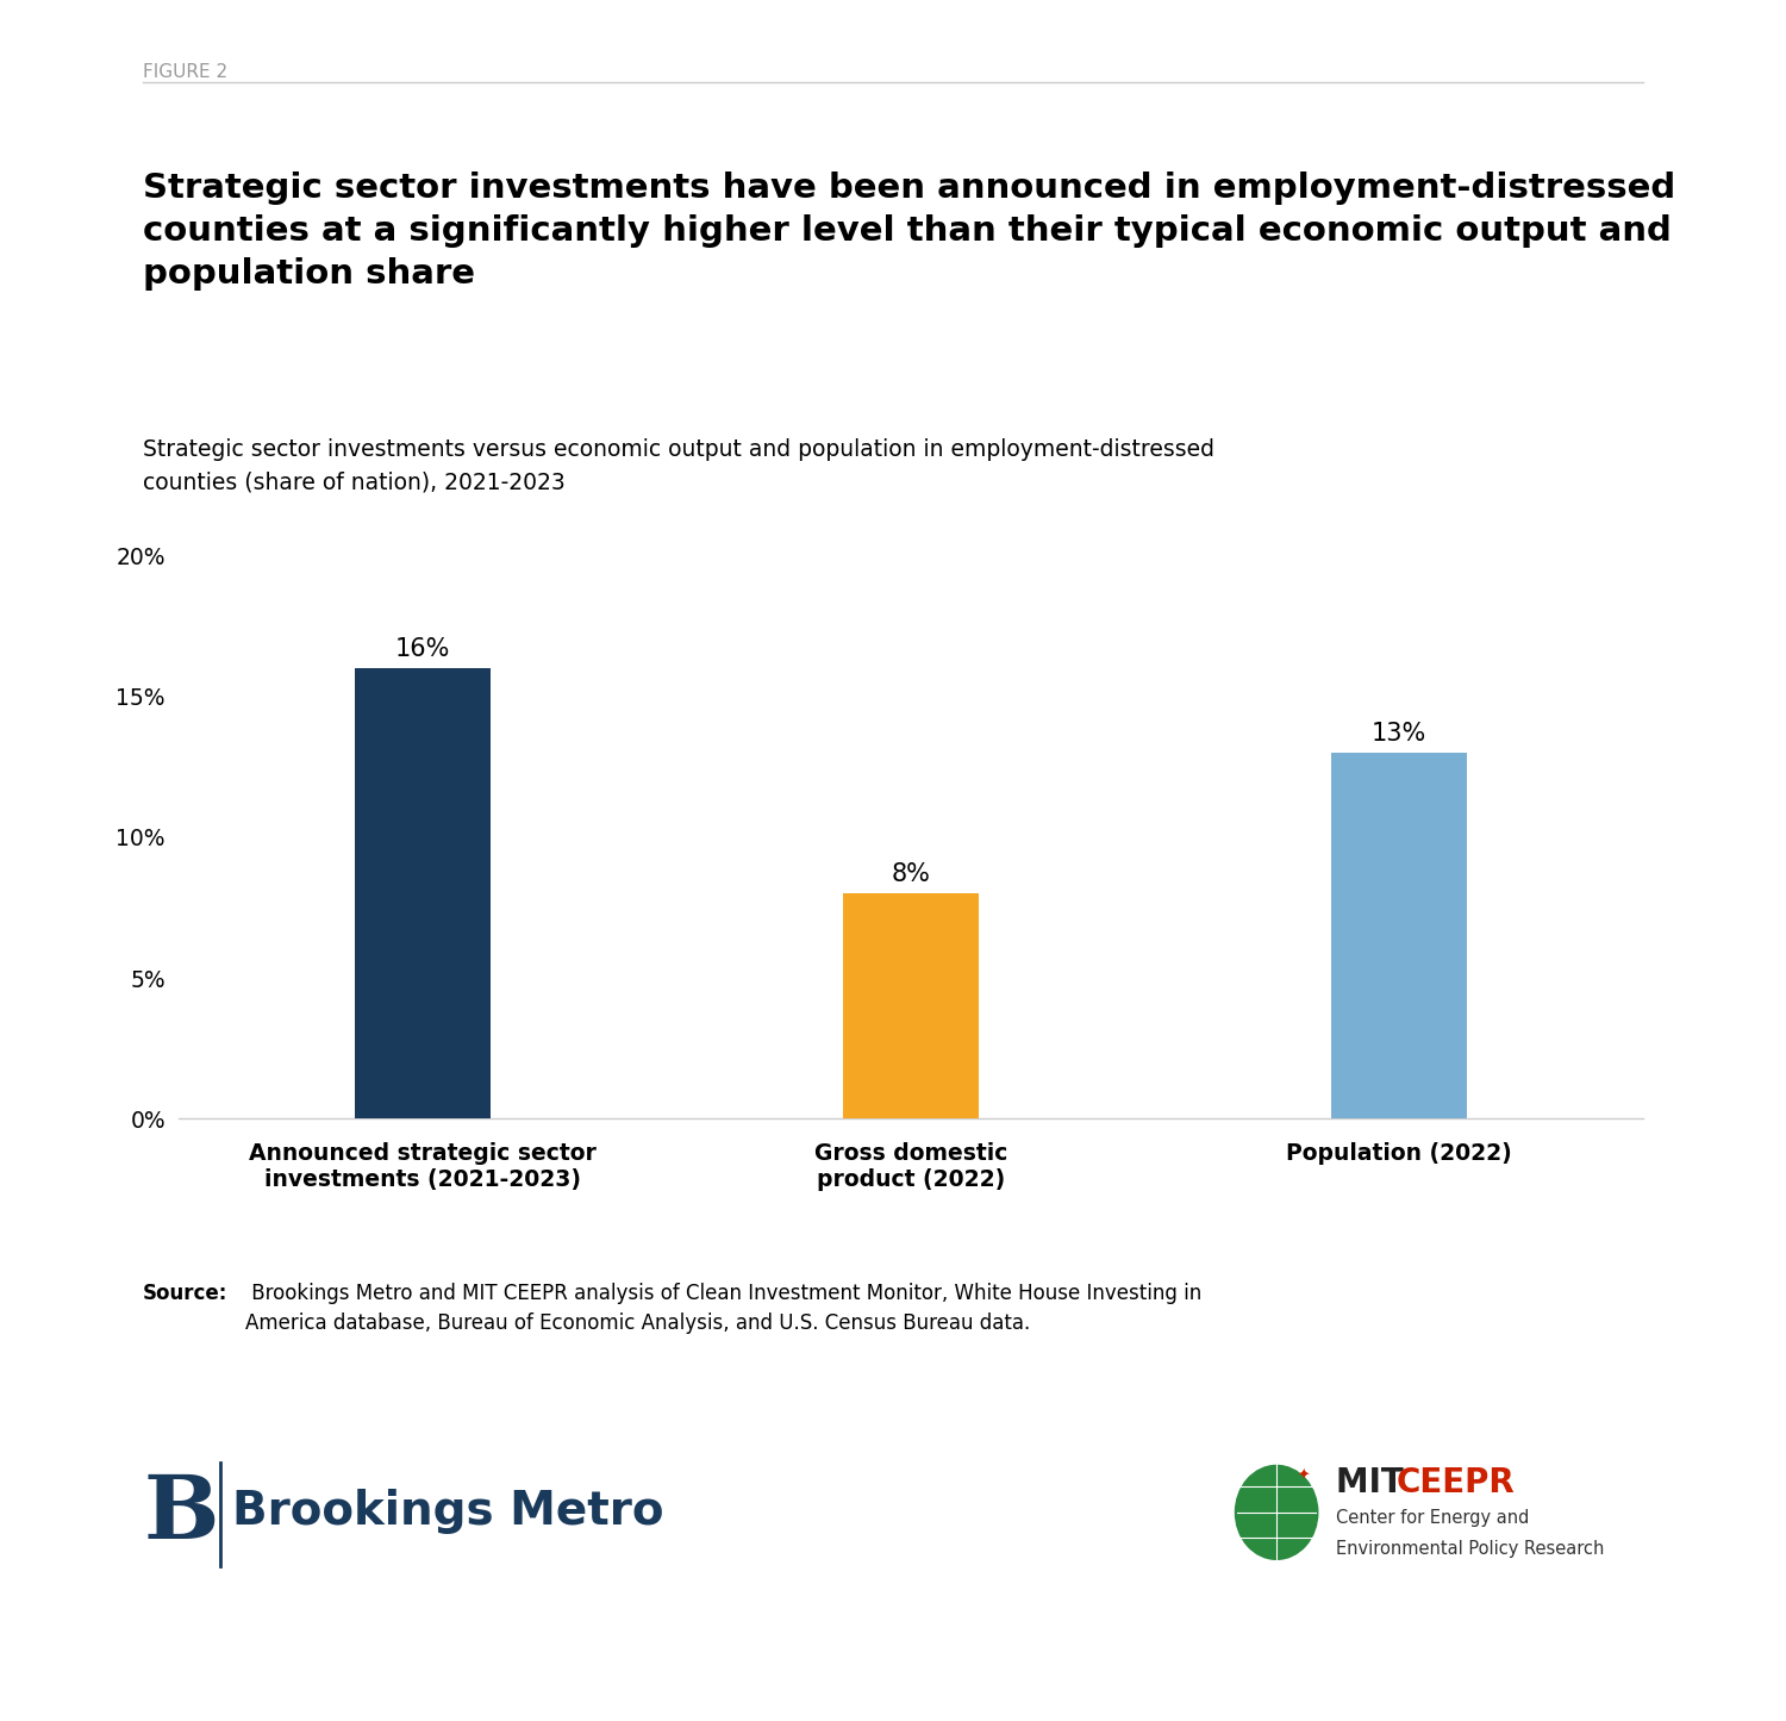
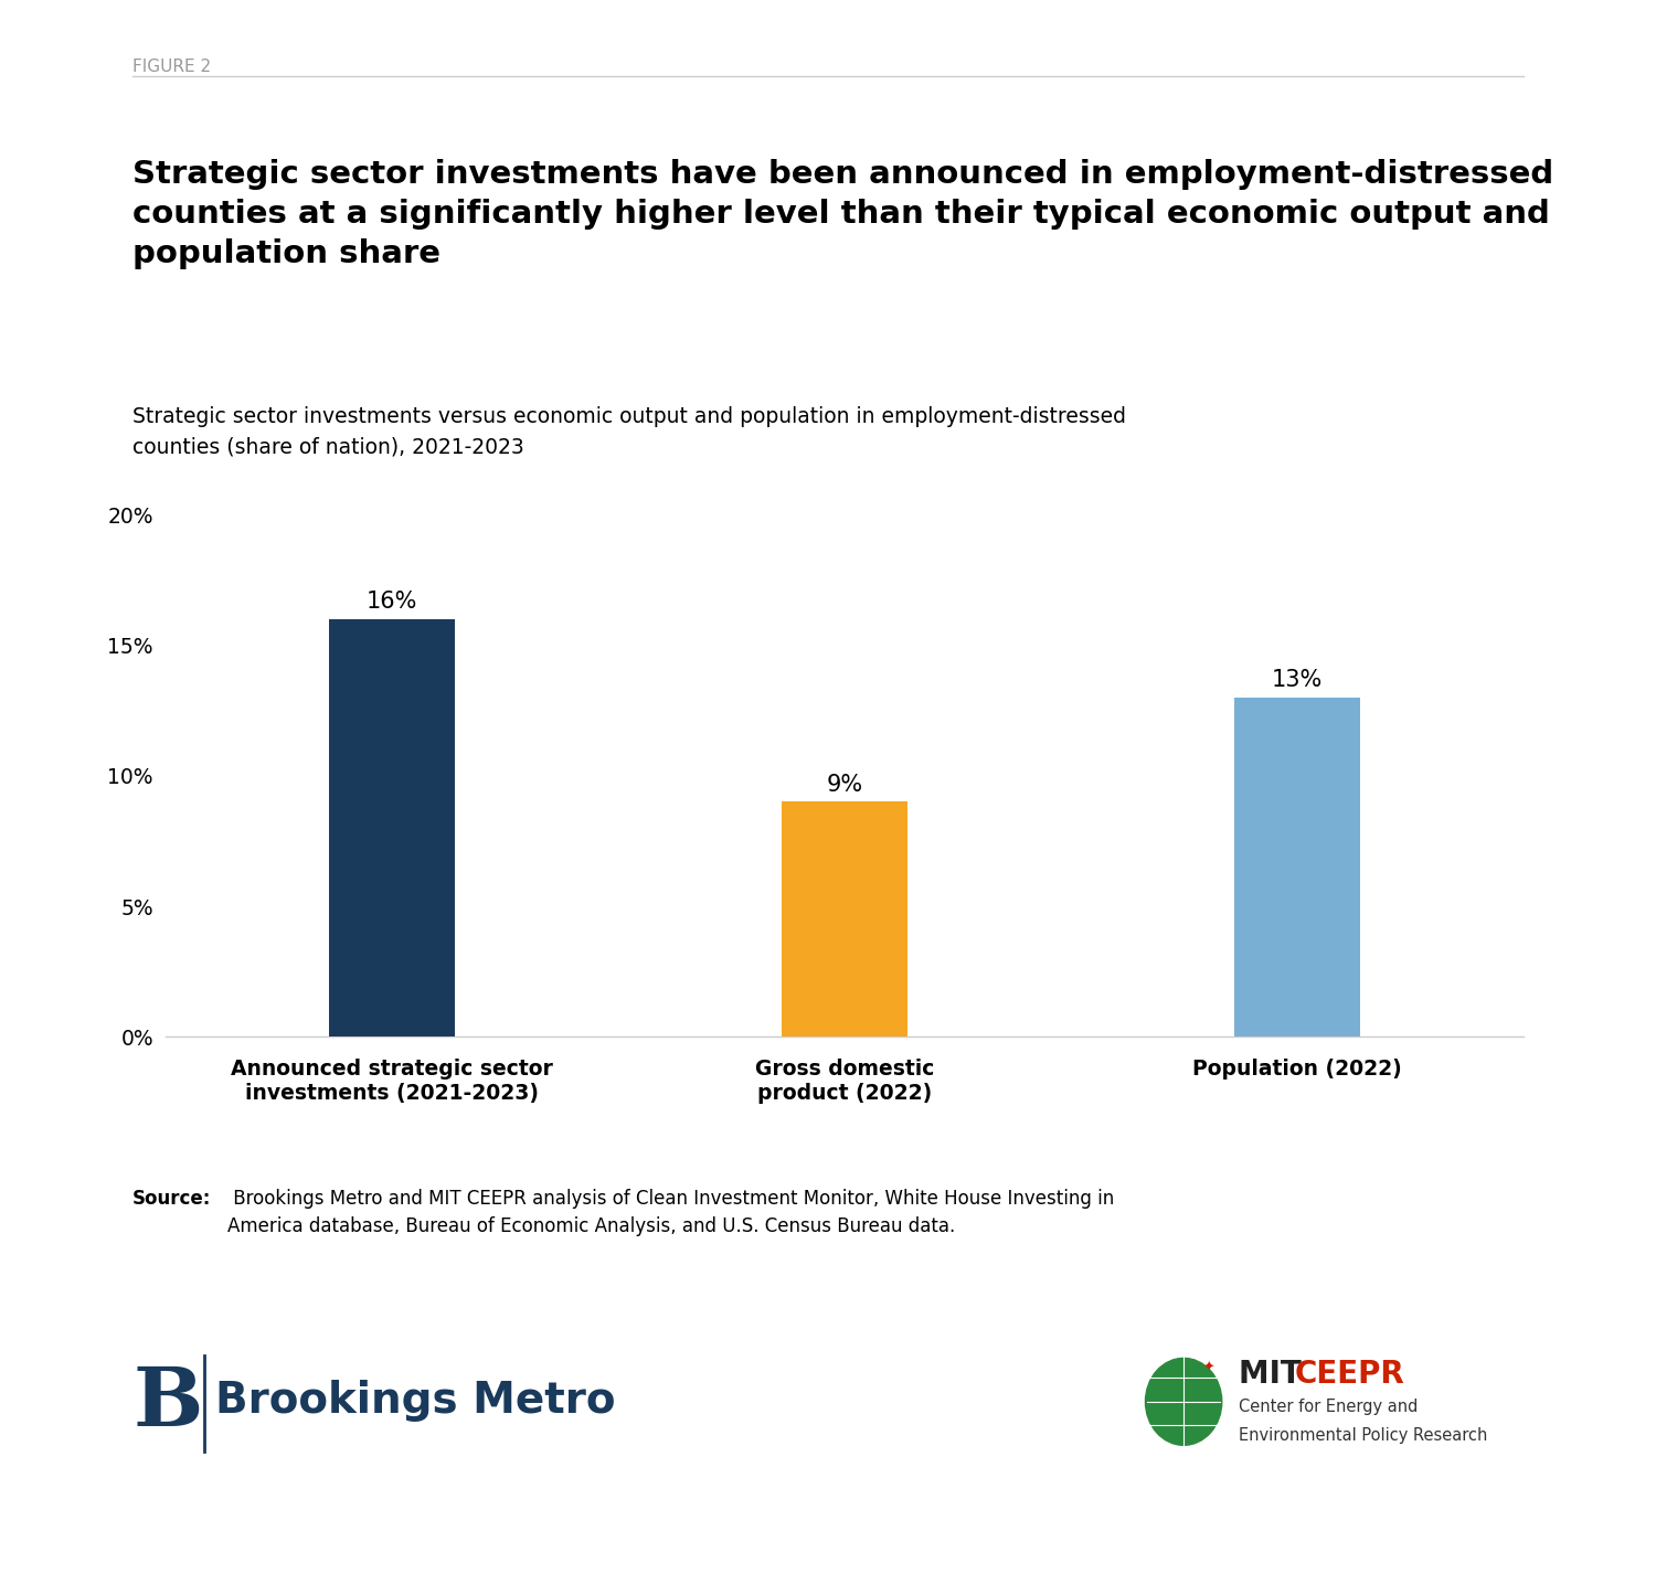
Gross domestic product (2022): 8% -> 9%
